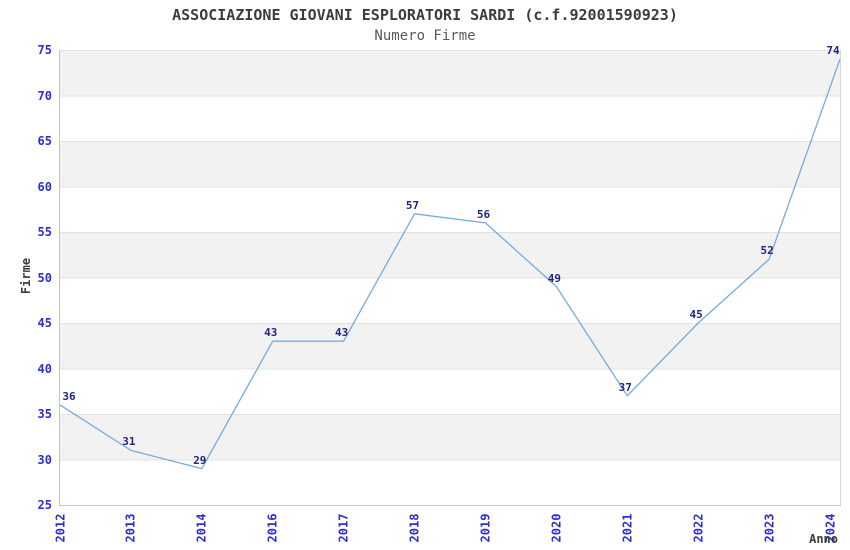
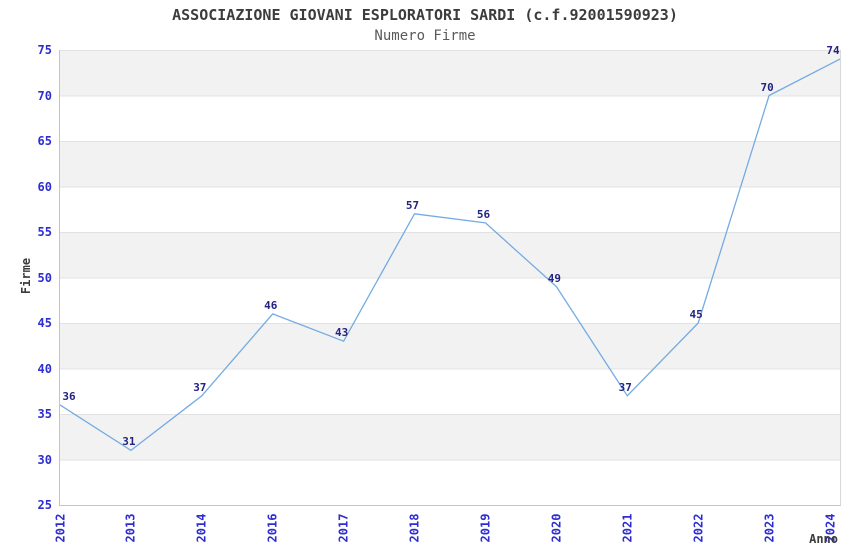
2014: 29 -> 37
2016: 43 -> 46
2023: 52 -> 70
